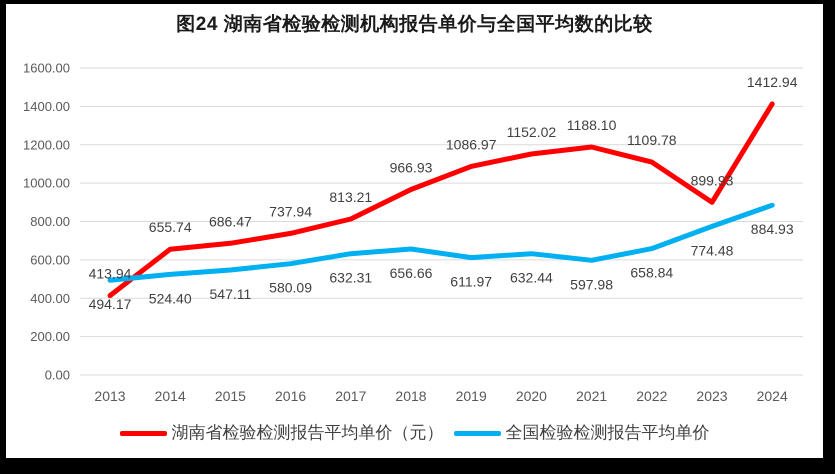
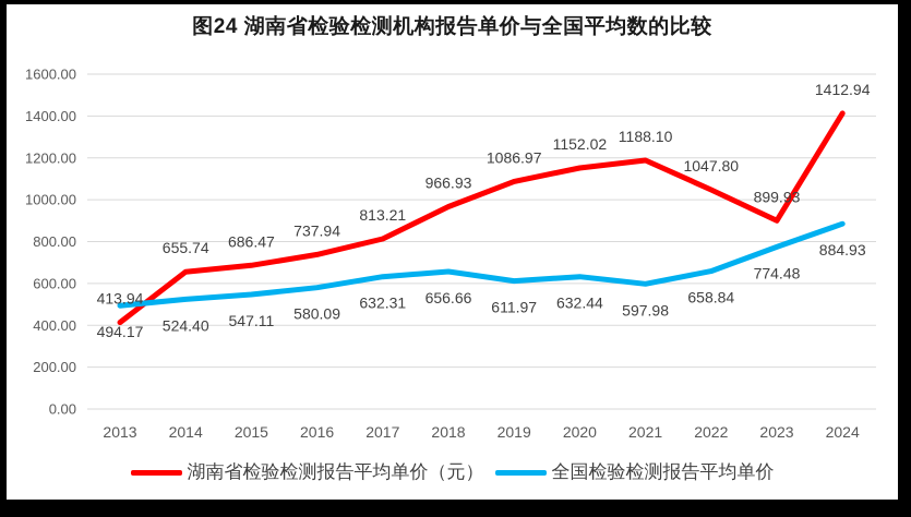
湖南省检验检测报告平均单价（元）/2022: 1109.78 -> 1047.80
